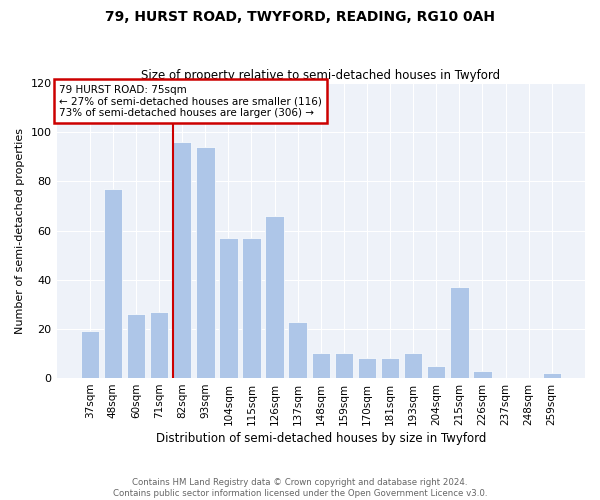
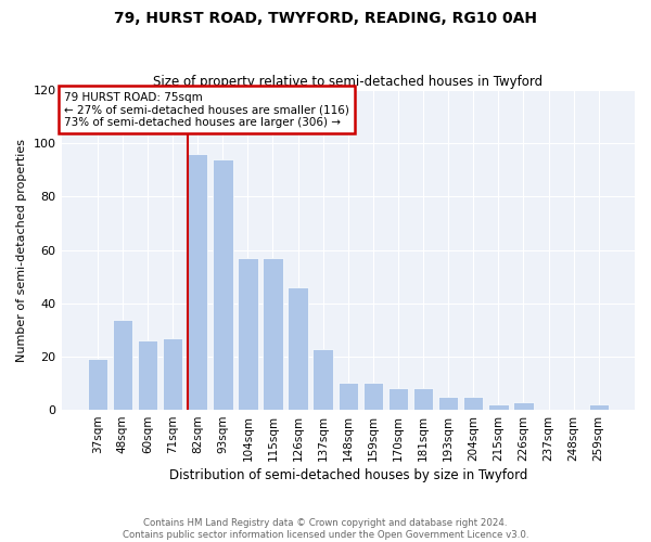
48sqm: 77 -> 34
126sqm: 66 -> 46
193sqm: 10 -> 5
215sqm: 37 -> 2
